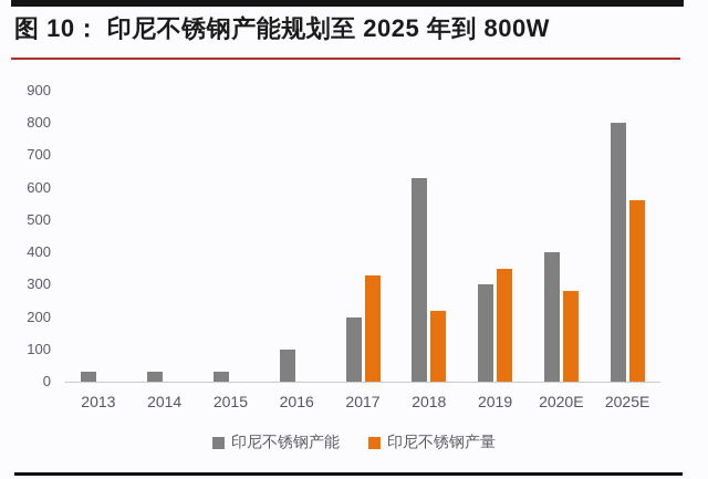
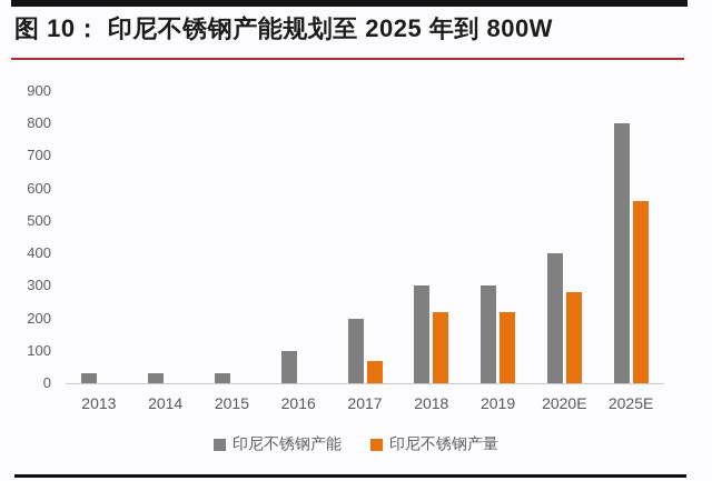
印尼不锈钢产量/2017: 330 -> 70
印尼不锈钢产能/2018: 630 -> 300
印尼不锈钢产量/2019: 350 -> 220
